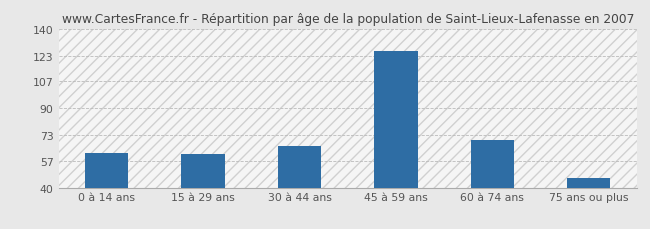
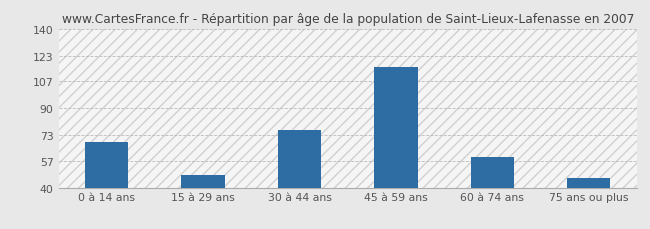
0 à 14 ans: 62 -> 69
15 à 29 ans: 61 -> 48
30 à 44 ans: 66 -> 76
45 à 59 ans: 126 -> 116
60 à 74 ans: 70 -> 59
